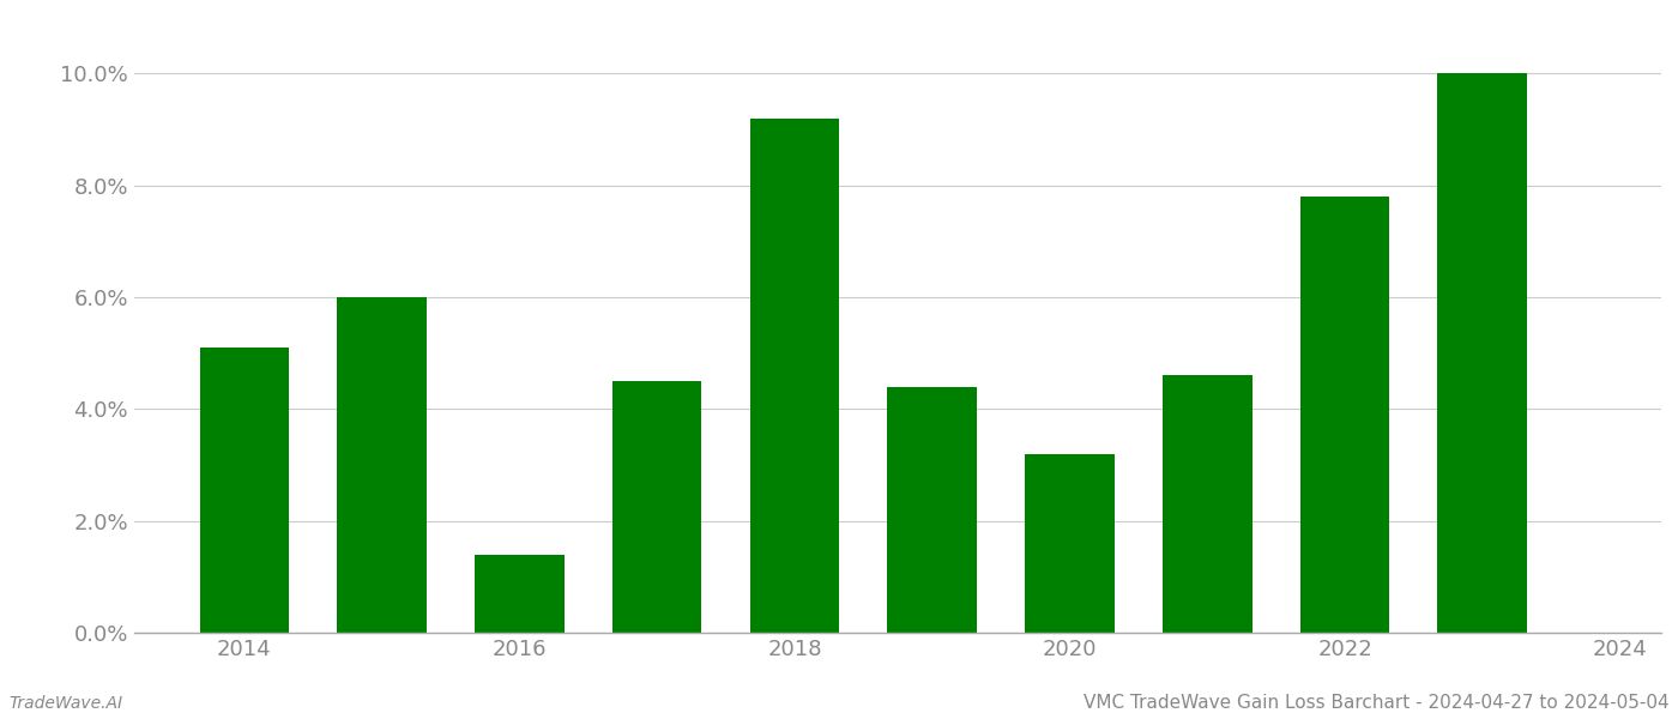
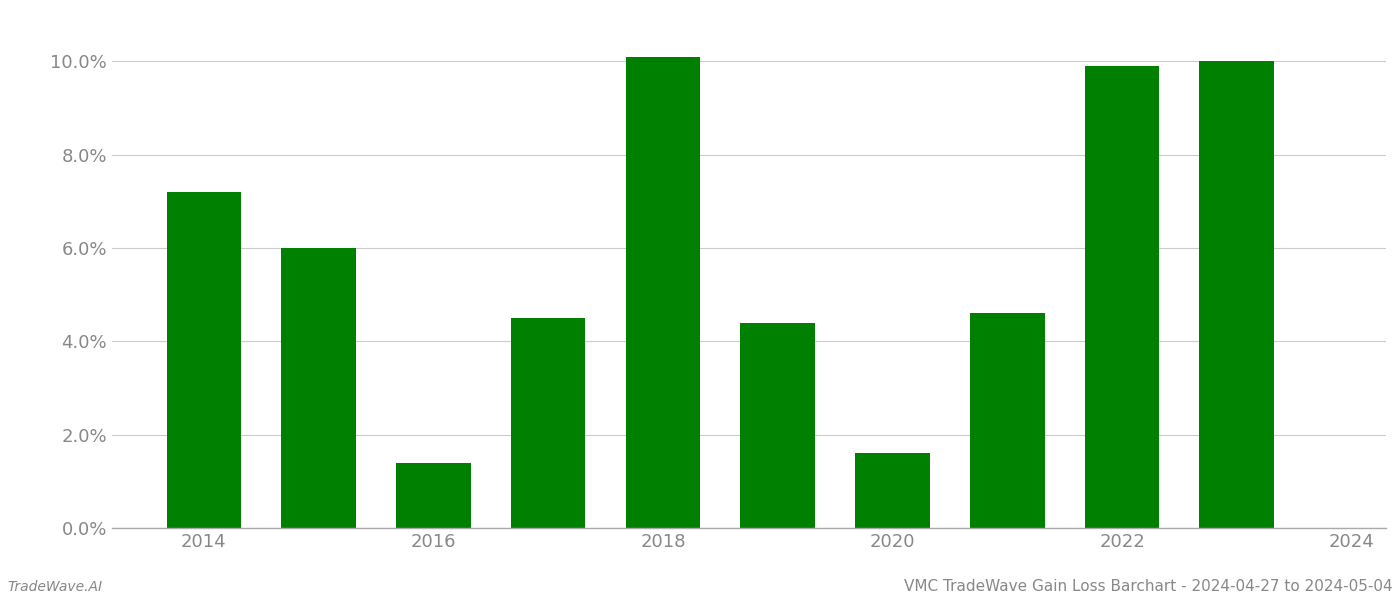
2014: 5.1% -> 7.2%
2018: 9.2% -> 10.1%
2020: 3.2% -> 1.6%
2022: 7.8% -> 9.9%
